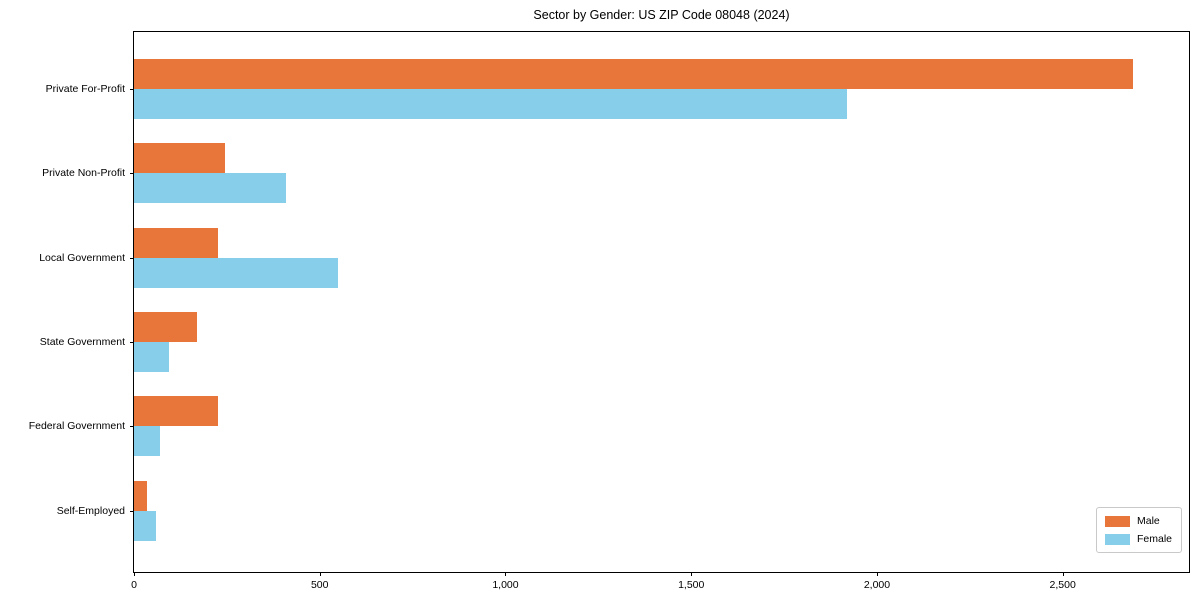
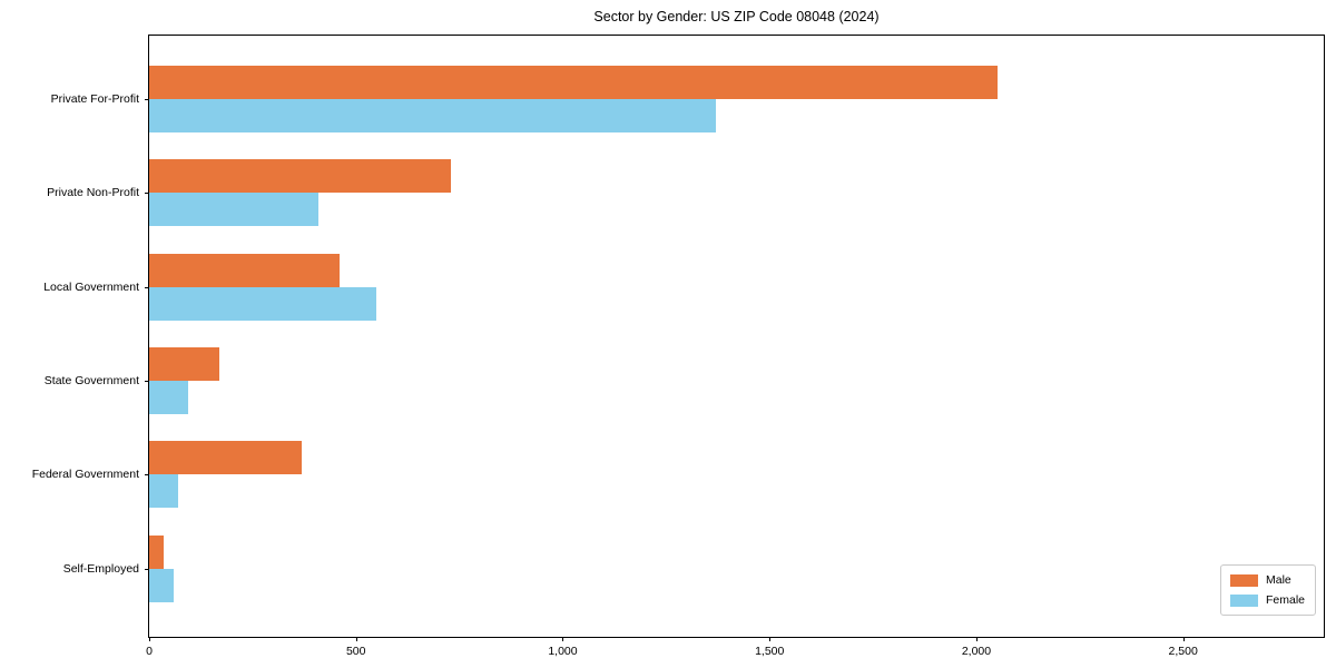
Male/Private For-Profit: 2690 -> 2050
Female/Private For-Profit: 1920 -> 1370
Male/Private Non-Profit: 240 -> 730
Male/Local Government: 220 -> 460
Male/Federal Government: 220 -> 370
